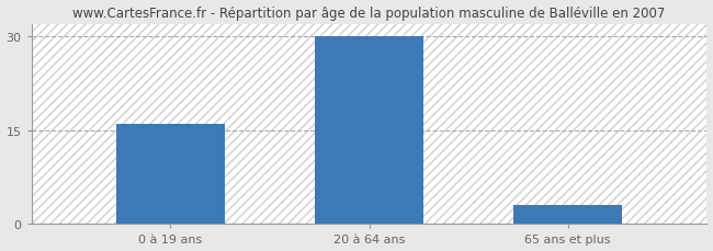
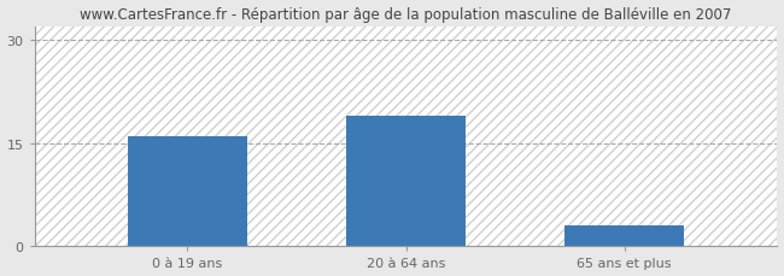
20 à 64 ans: 30 -> 19
